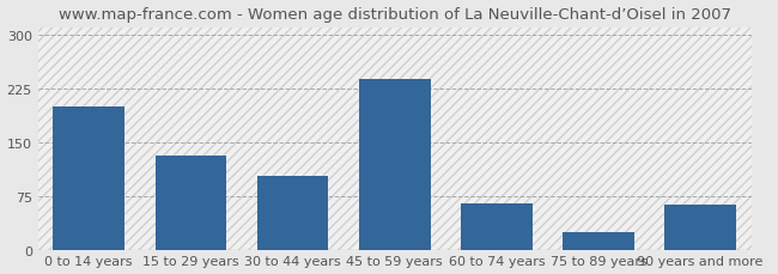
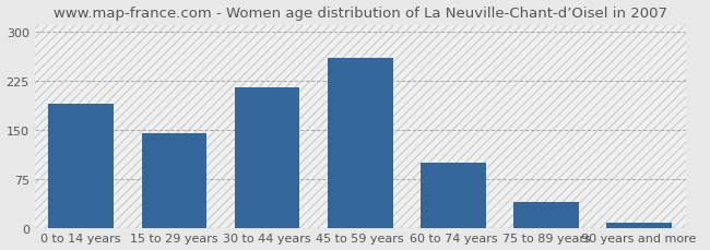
0 to 14 years: 200 -> 190
15 to 29 years: 132 -> 145
30 to 44 years: 104 -> 215
45 to 59 years: 238 -> 260
60 to 74 years: 66 -> 100
75 to 89 years: 26 -> 40
90 years and more: 64 -> 8
